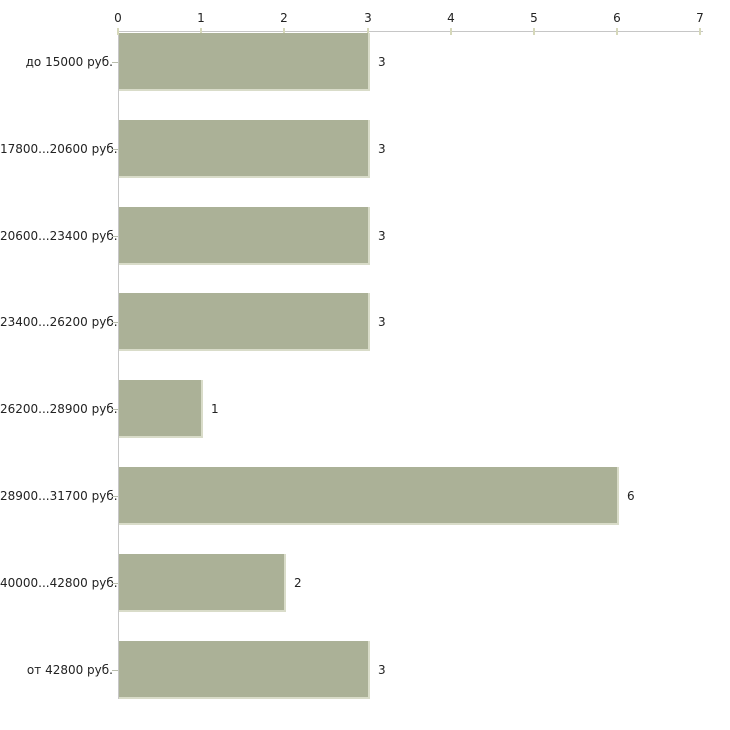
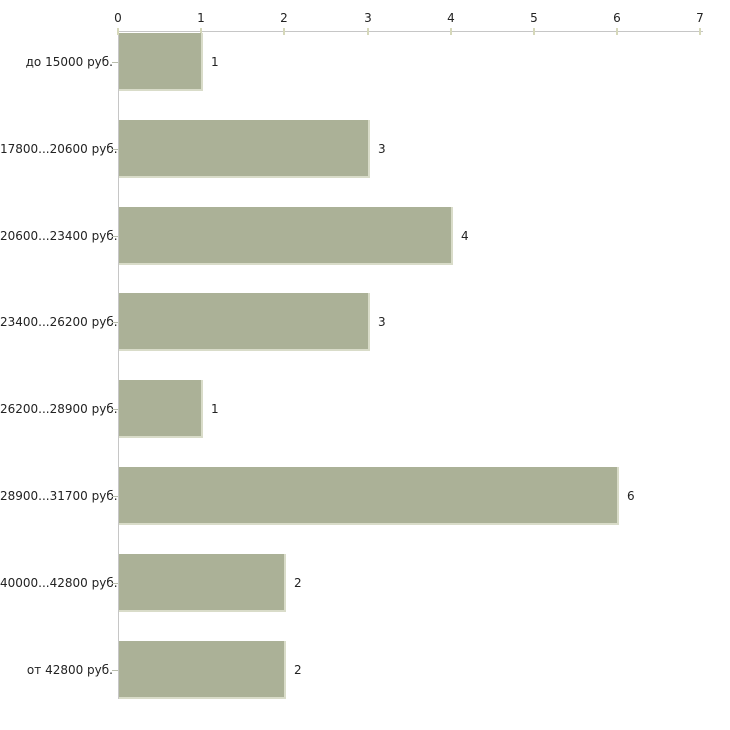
до 15000 руб.: 3 -> 1
20600...23400 руб.: 3 -> 4
от 42800 руб.: 3 -> 2
